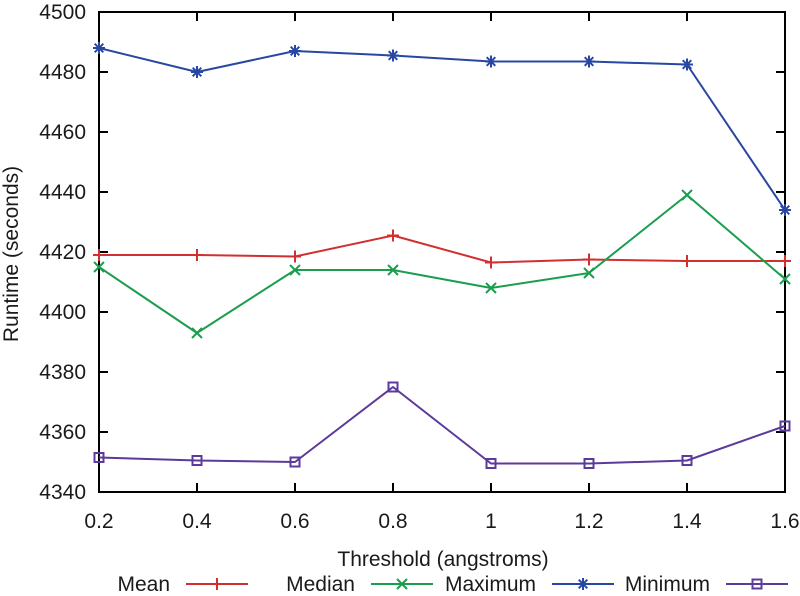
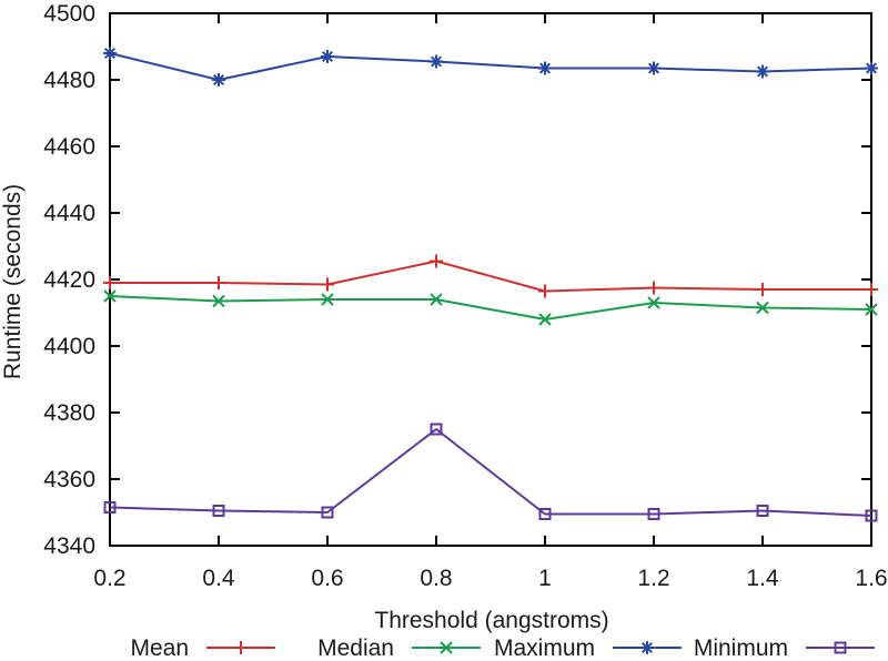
Median/0.4: 4393 -> 4414
Median/1.4: 4439 -> 4412
Maximum/1.6: 4434 -> 4484
Minimum/1.6: 4362 -> 4349
